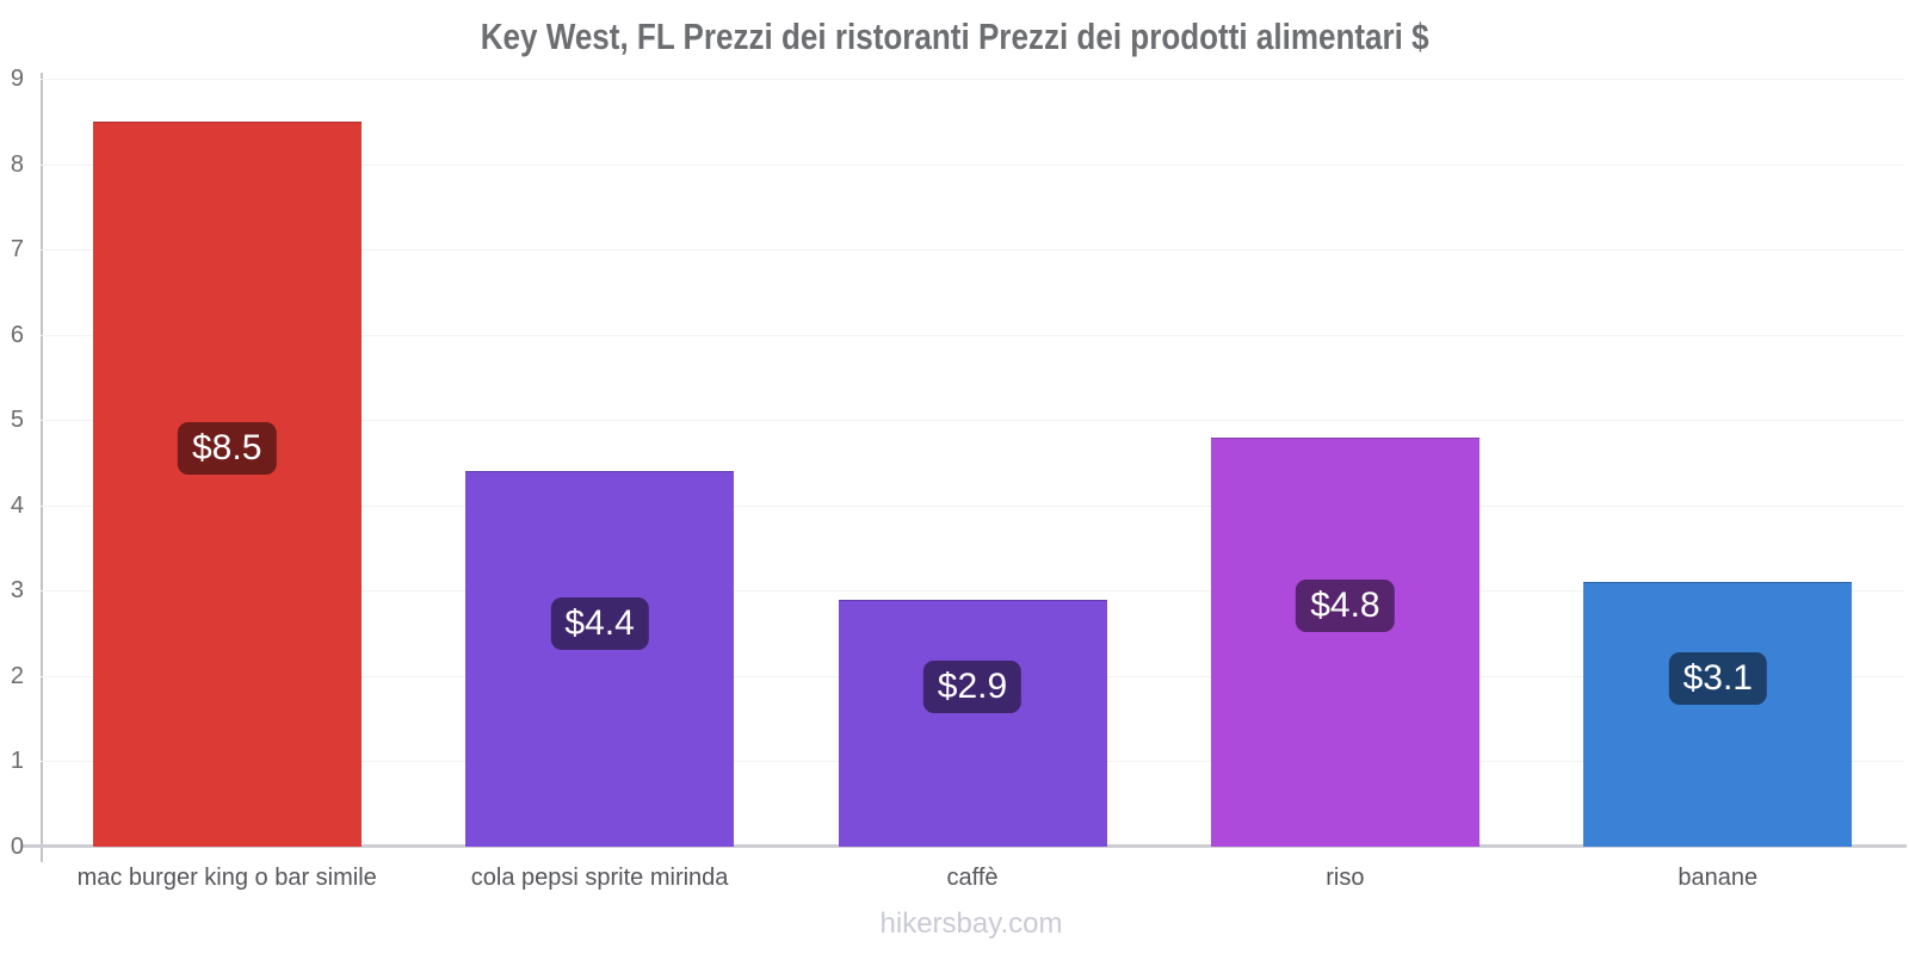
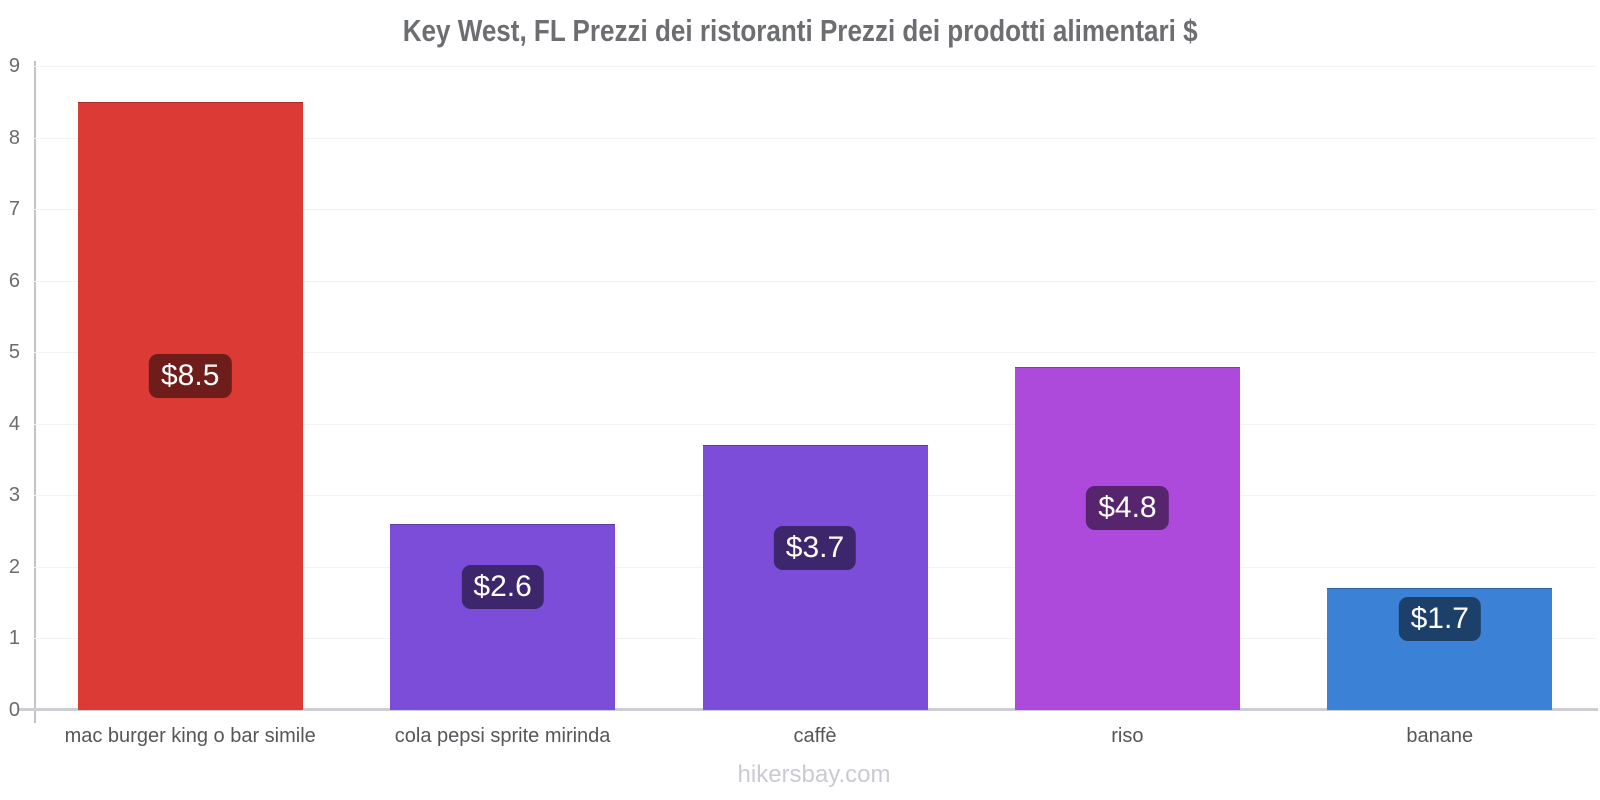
cola pepsi sprite mirinda: $4.4 -> $2.6
caffè: $2.9 -> $3.7
banane: $3.1 -> $1.7
